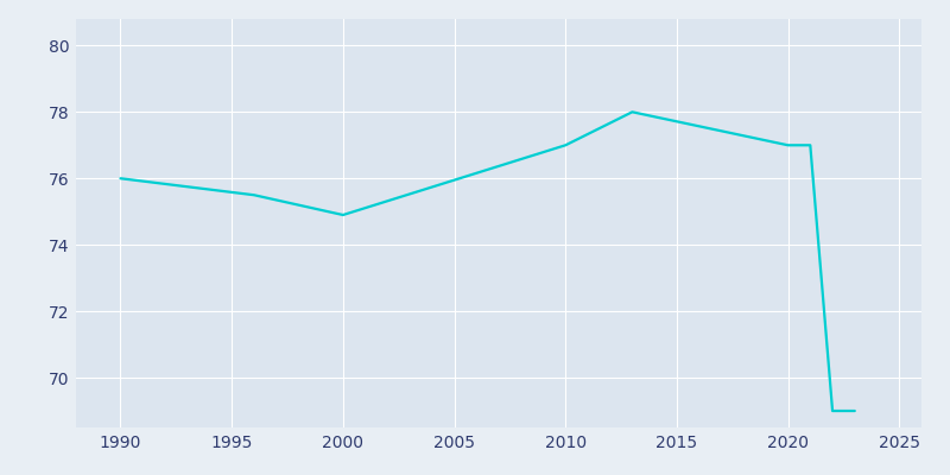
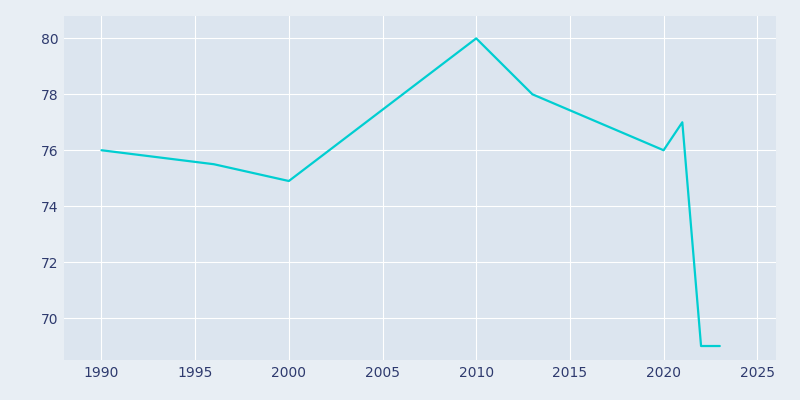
2010: 77.0 -> 80.0
2020: 77.0 -> 76.0
